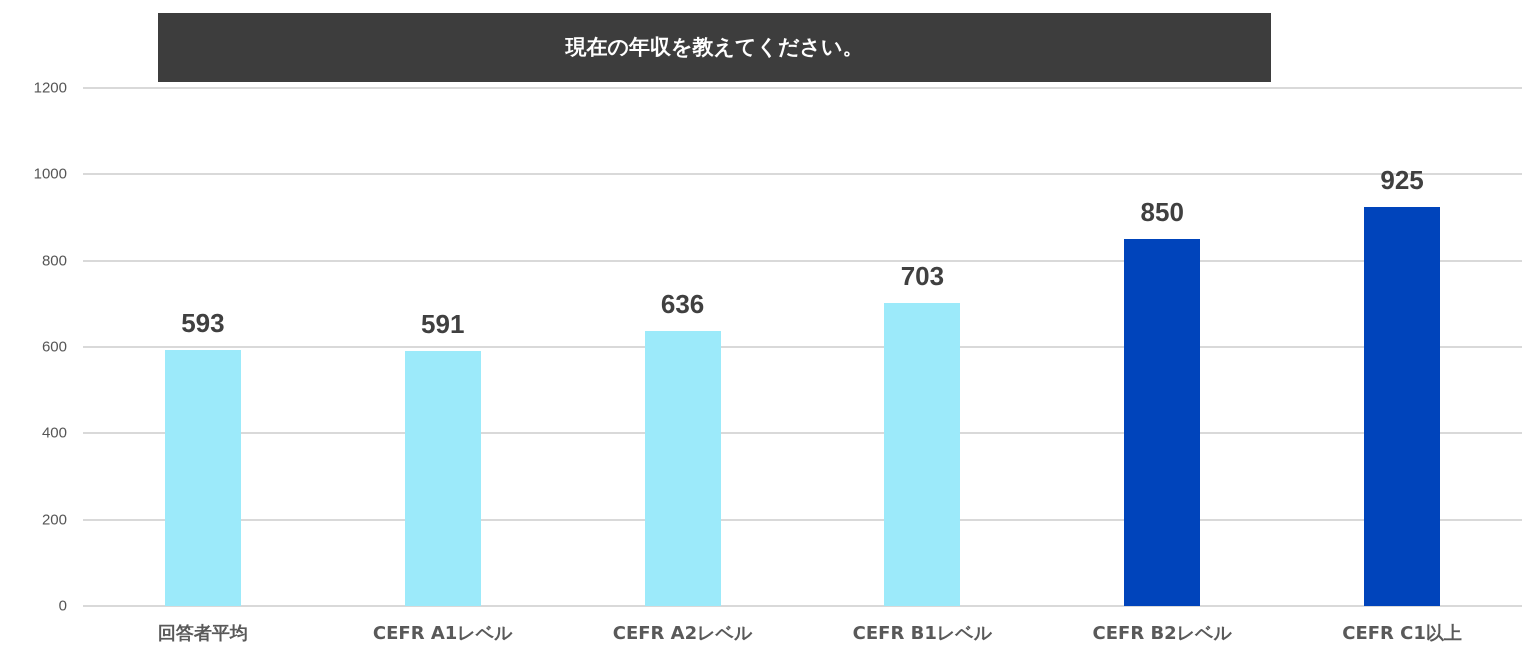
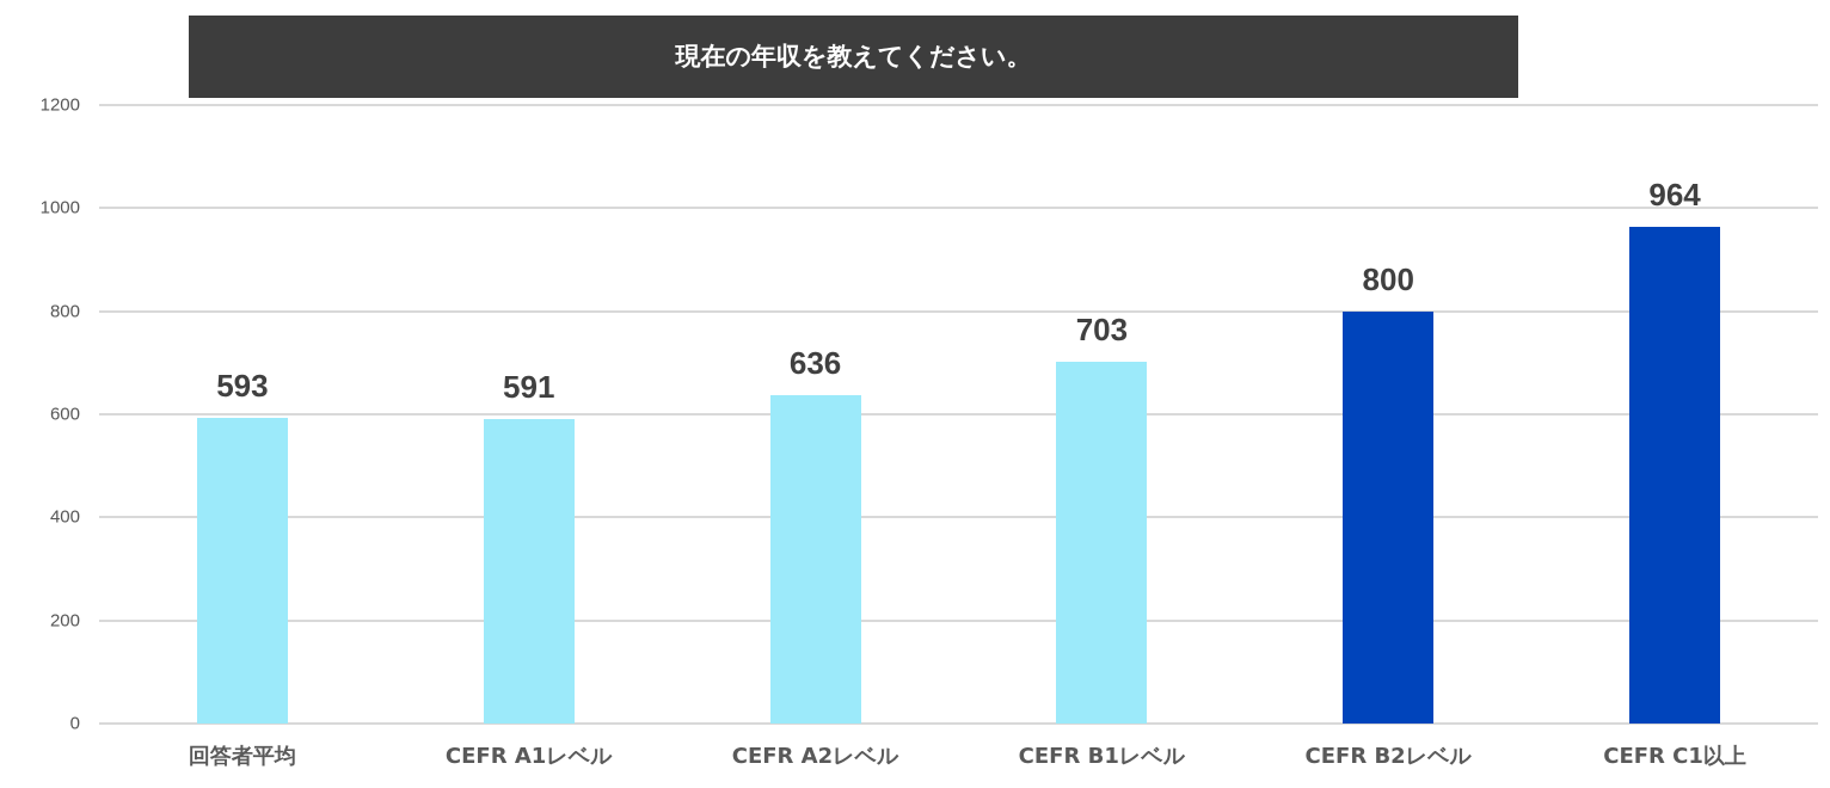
CEFR B2レベル: 850 -> 800
CEFR C1以上: 925 -> 964
